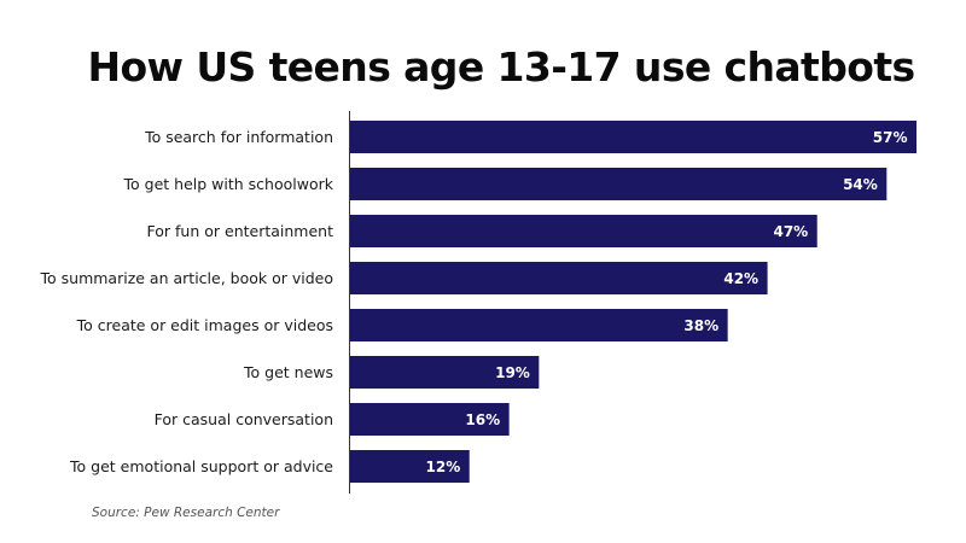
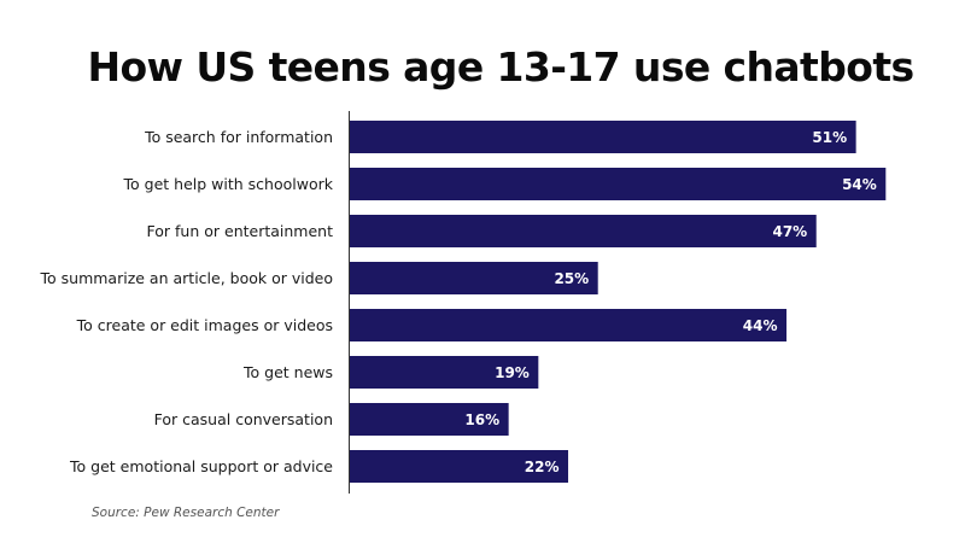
To search for information: 57% -> 51%
To summarize an article, book or video: 42% -> 25%
To create or edit images or videos: 38% -> 44%
To get emotional support or advice: 12% -> 22%
